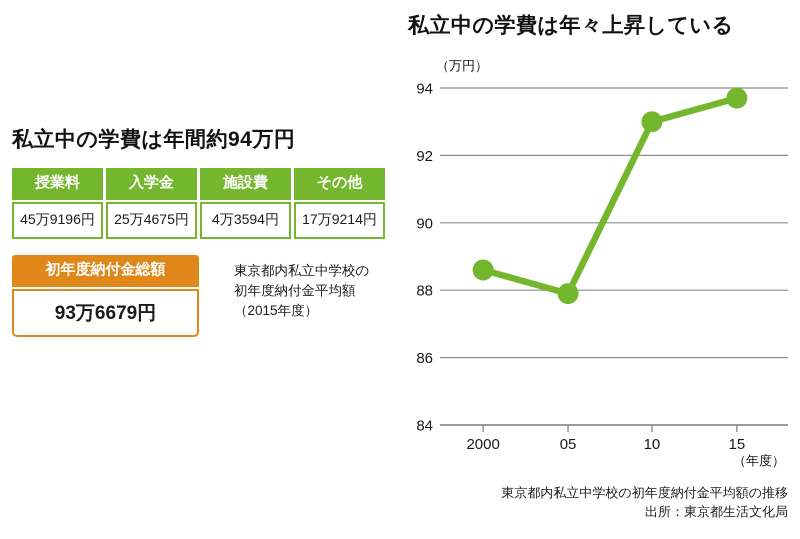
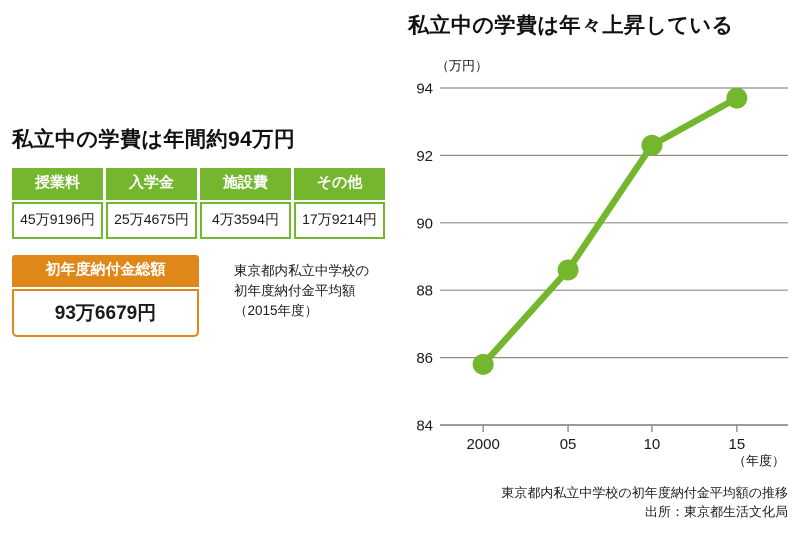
2000: 88.6 -> 85.8
05: 87.9 -> 88.6
10: 93.0 -> 92.3
